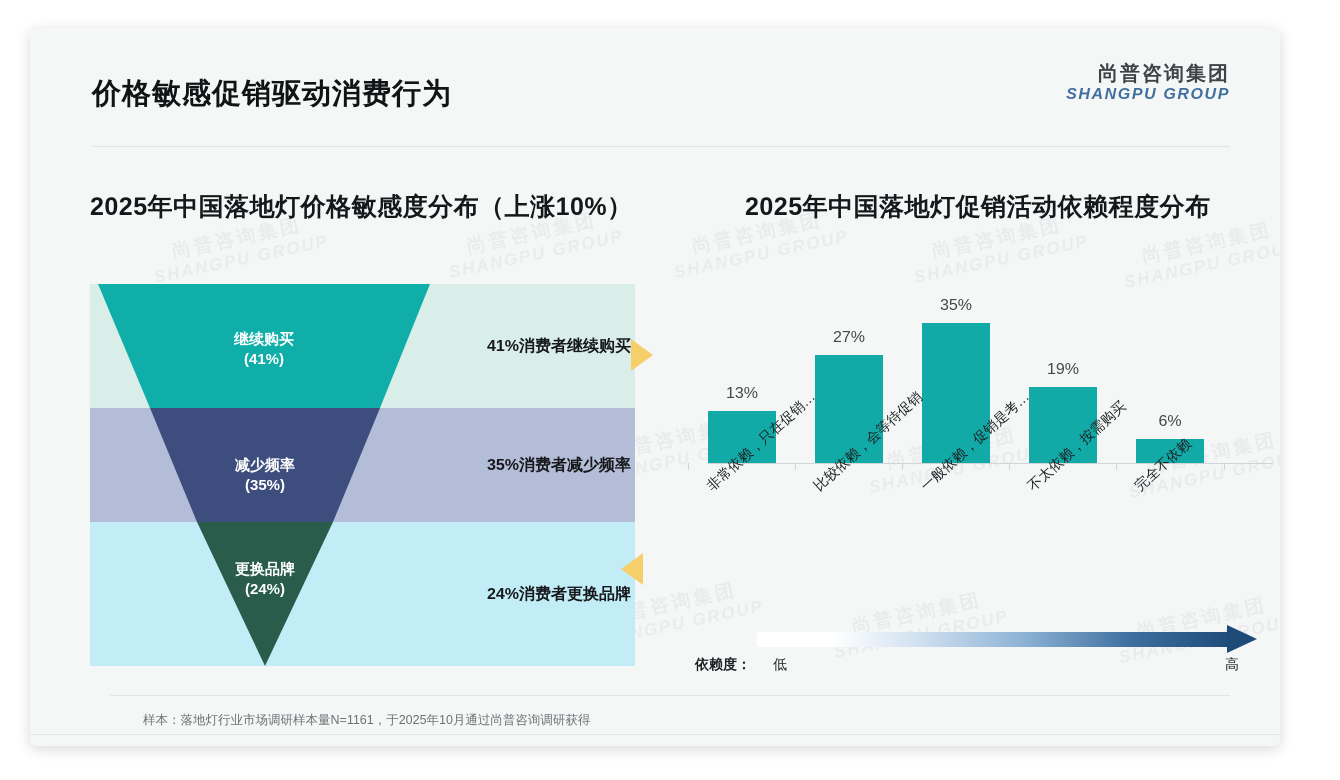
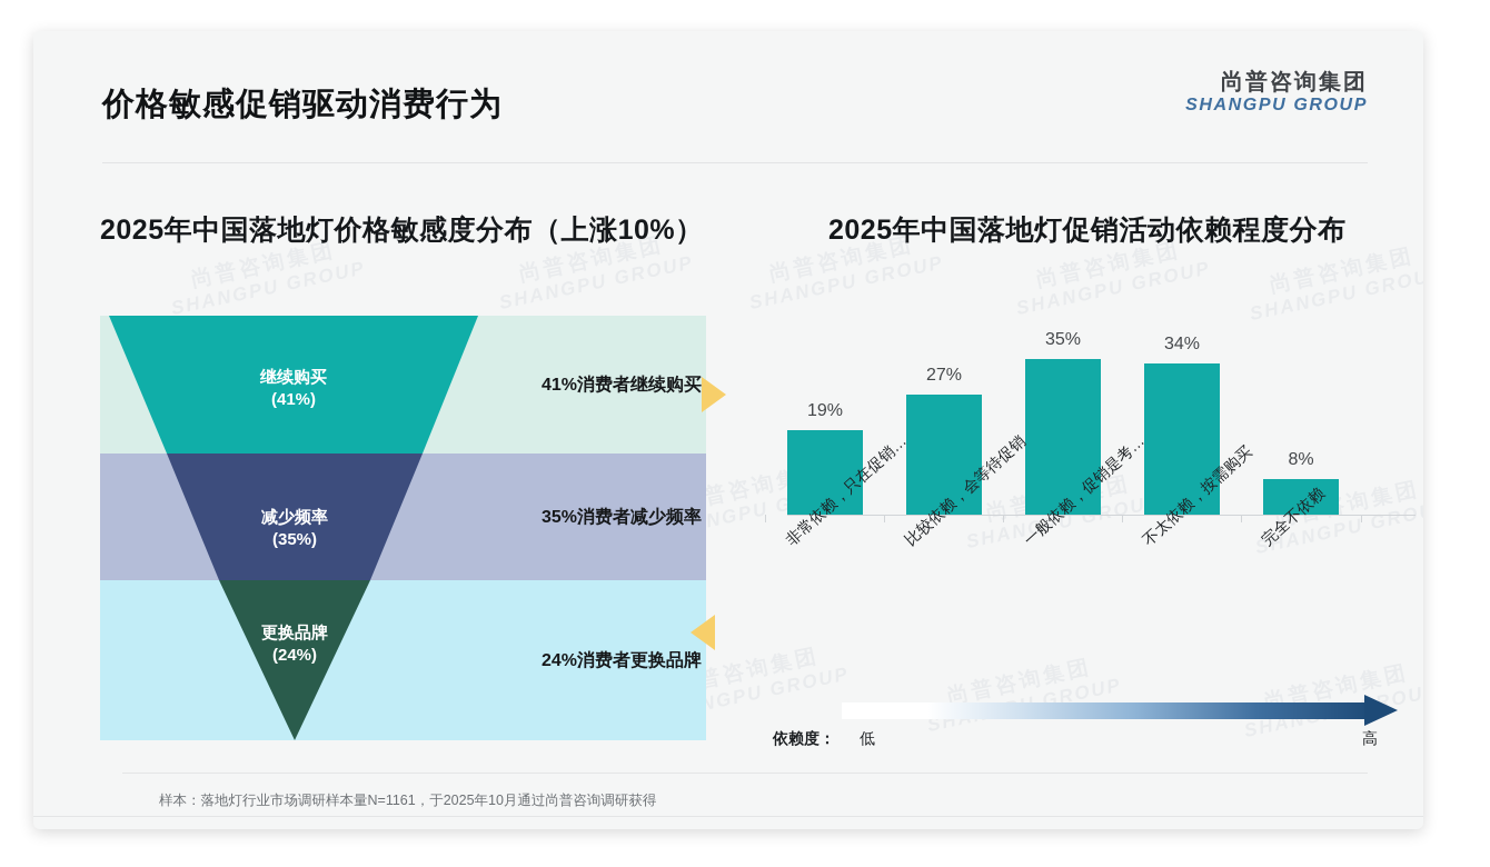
非常依赖，只在促销…: 13% -> 19%
不太依赖，按需购买: 19% -> 34%
完全不依赖: 6% -> 8%
